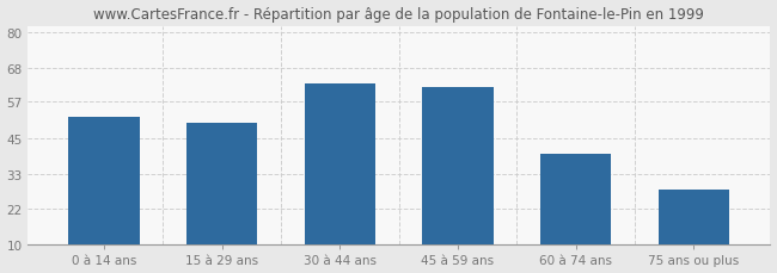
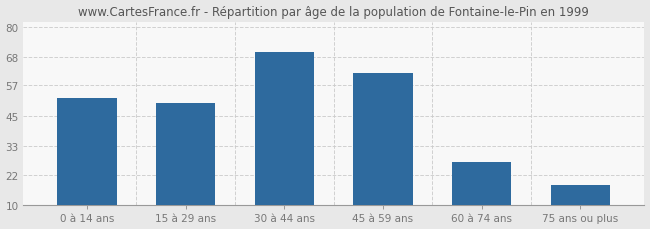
30 à 44 ans: 63 -> 70
60 à 74 ans: 40 -> 27
75 ans ou plus: 28 -> 18
